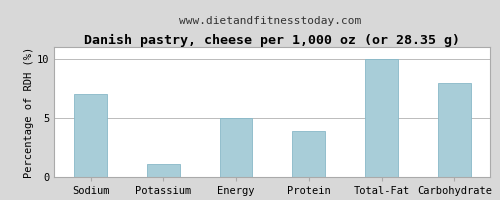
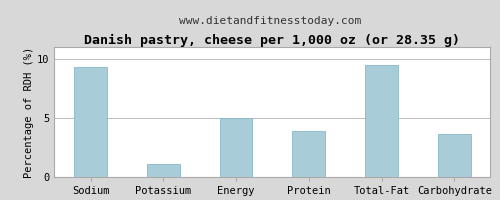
Sodium: 7.0 -> 9.3
Total-Fat: 10.0 -> 9.5
Carbohydrate: 8.0 -> 3.6
